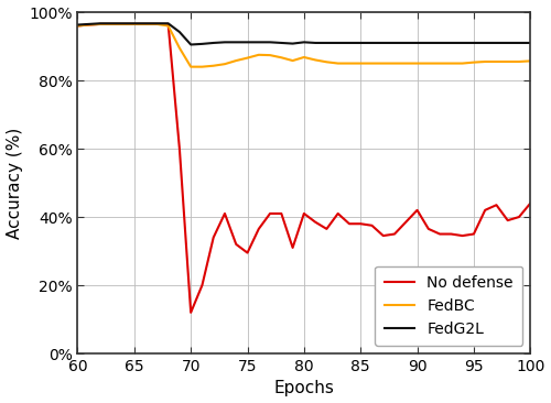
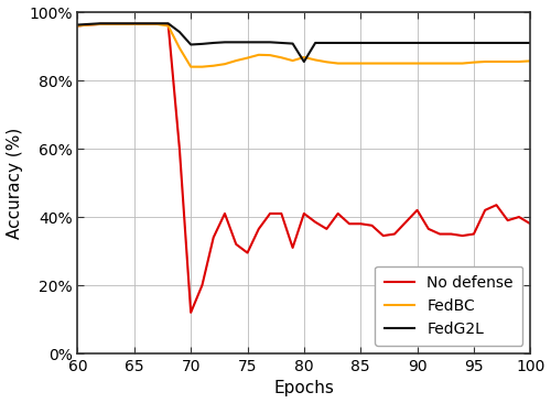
FedG2L/80: 91.2% -> 85.5%
No defense/100: 44.0% -> 38.0%
